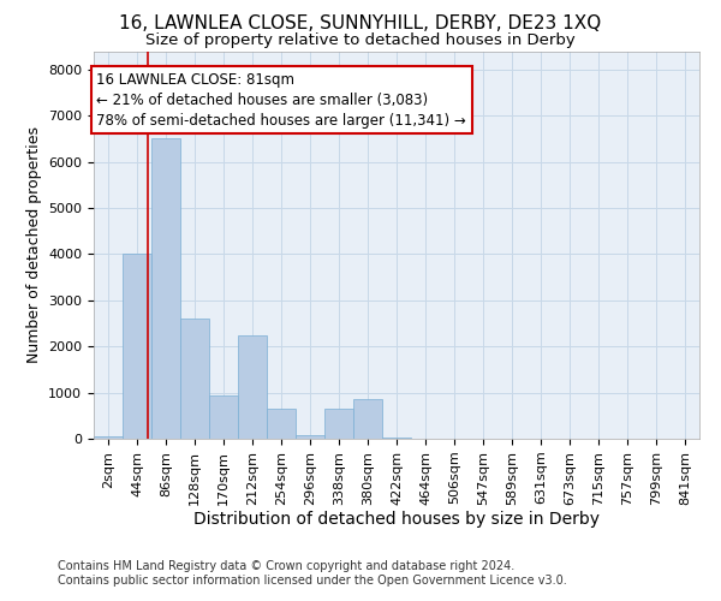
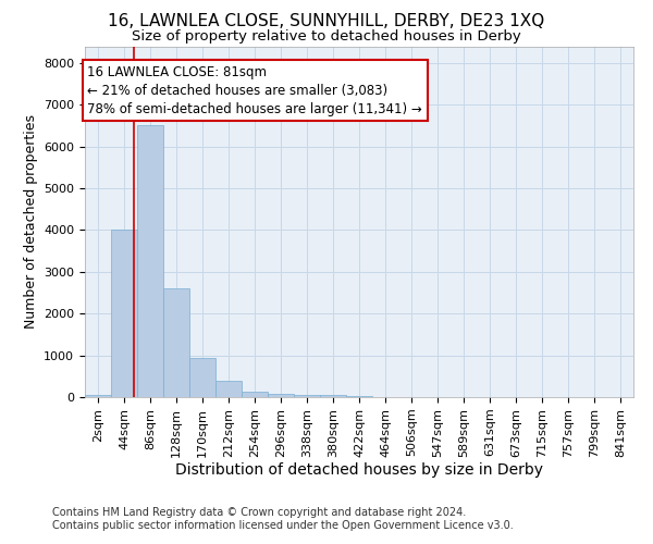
212sqm: 2250 -> 380
254sqm: 650 -> 130
338sqm: 650 -> 50
380sqm: 850 -> 60
